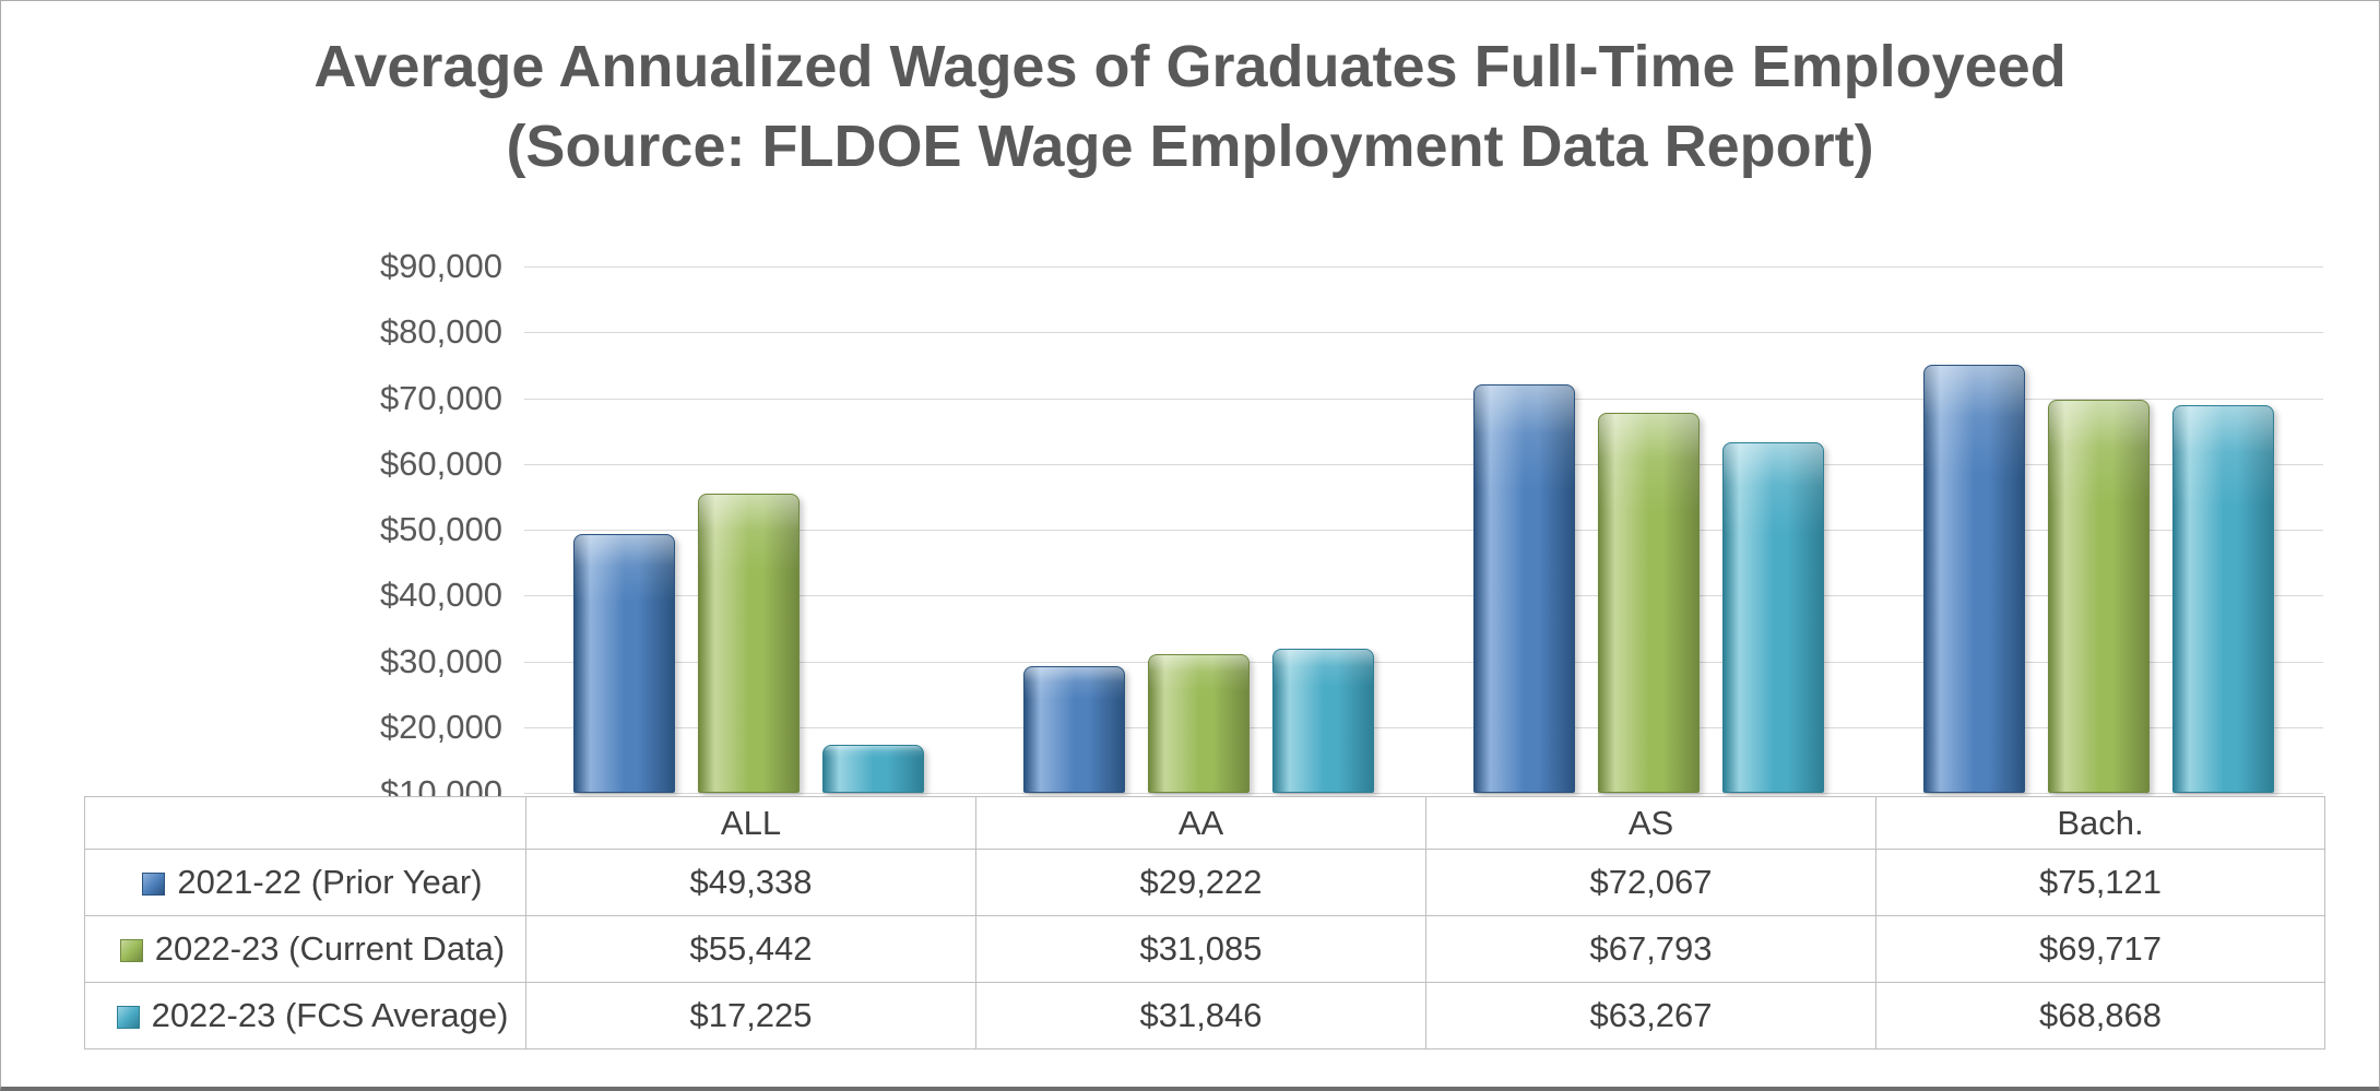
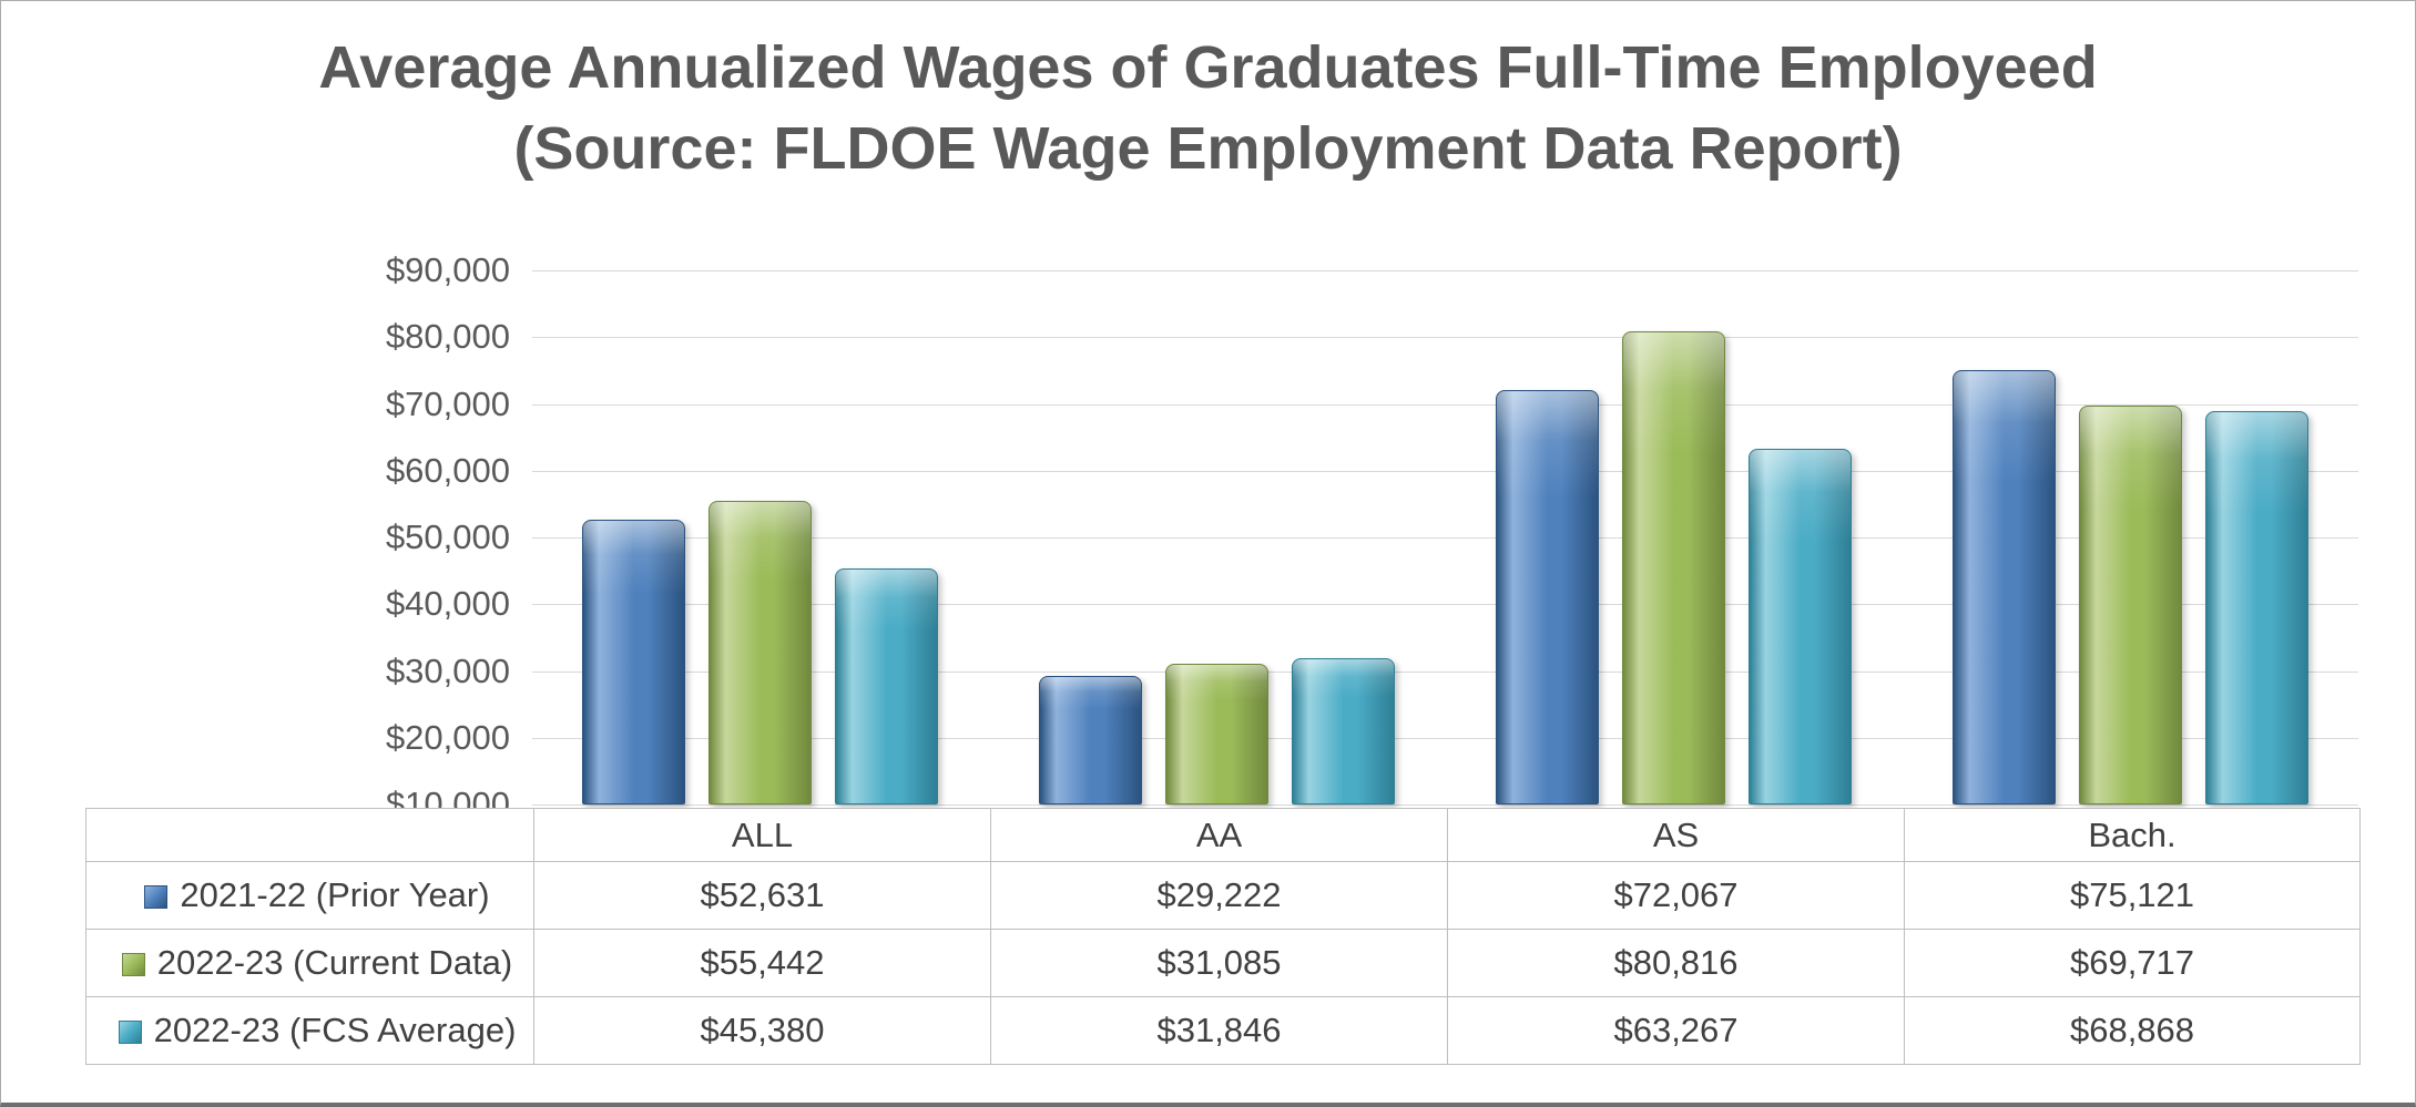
2021-22 (Prior Year)/ALL: $49,338 -> $52,631
2022-23 (FCS Average)/ALL: $17,225 -> $45,380
2022-23 (Current Data)/AS: $67,793 -> $80,816
